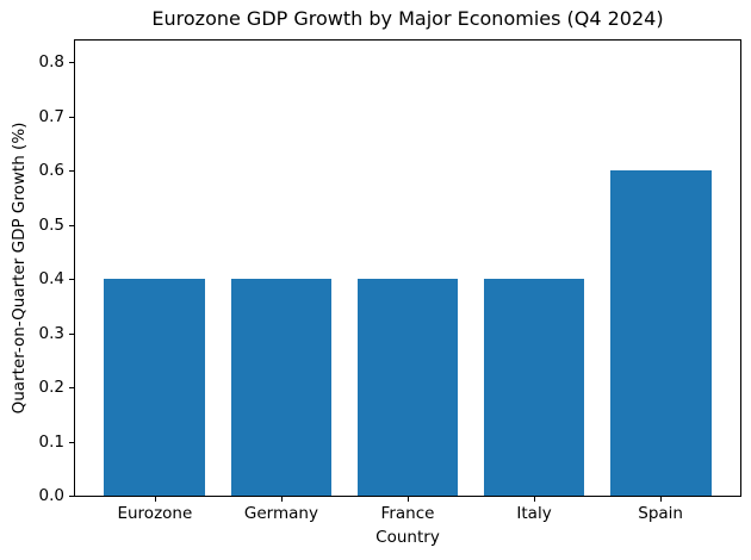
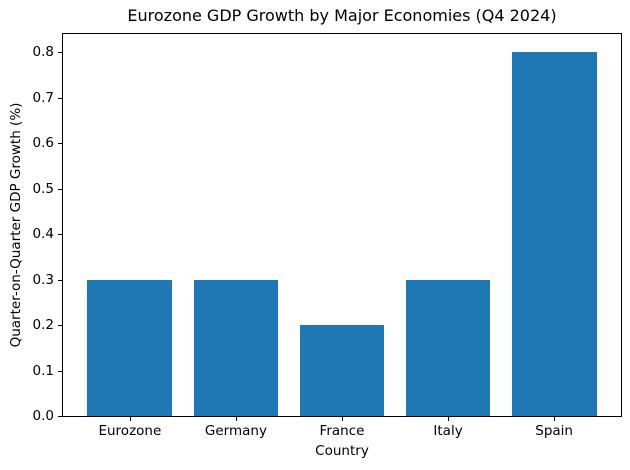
Eurozone: 0.4 -> 0.3
Germany: 0.4 -> 0.3
France: 0.4 -> 0.2
Italy: 0.4 -> 0.3
Spain: 0.6 -> 0.8
